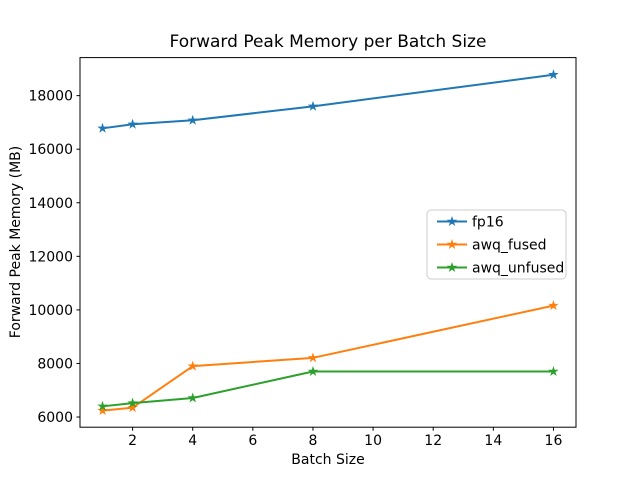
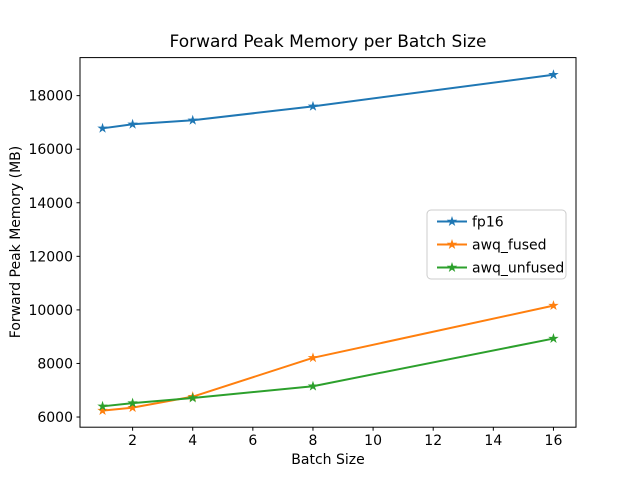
awq_fused/4: 7900 -> 6800
awq_unfused/8: 7700 -> 7200
awq_unfused/16: 7700 -> 8900
